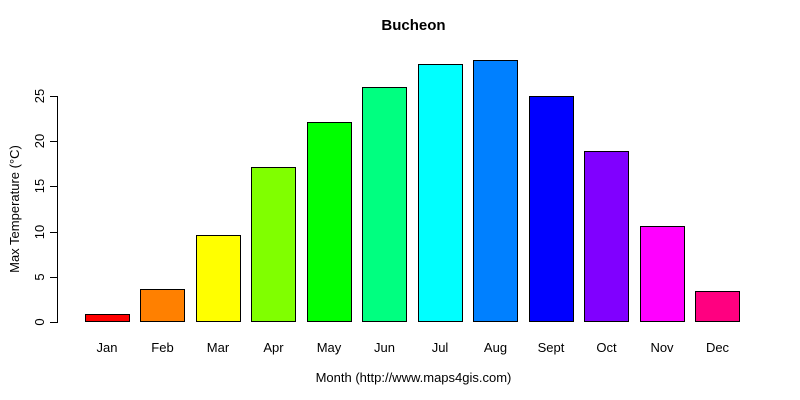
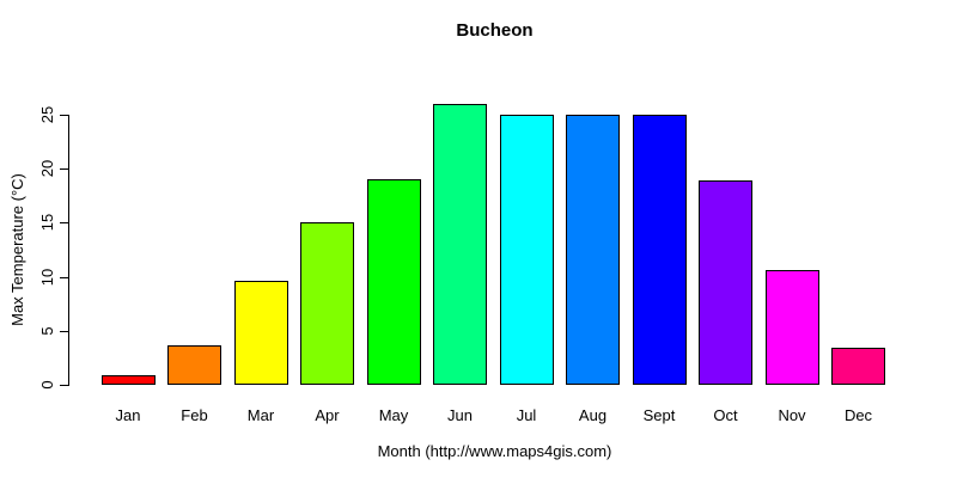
Apr: 17 -> 15
May: 22 -> 19
Jul: 28 -> 25
Aug: 29 -> 25
